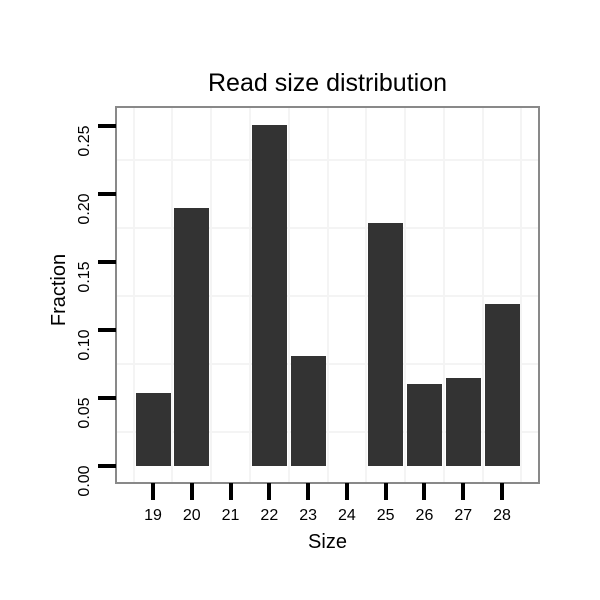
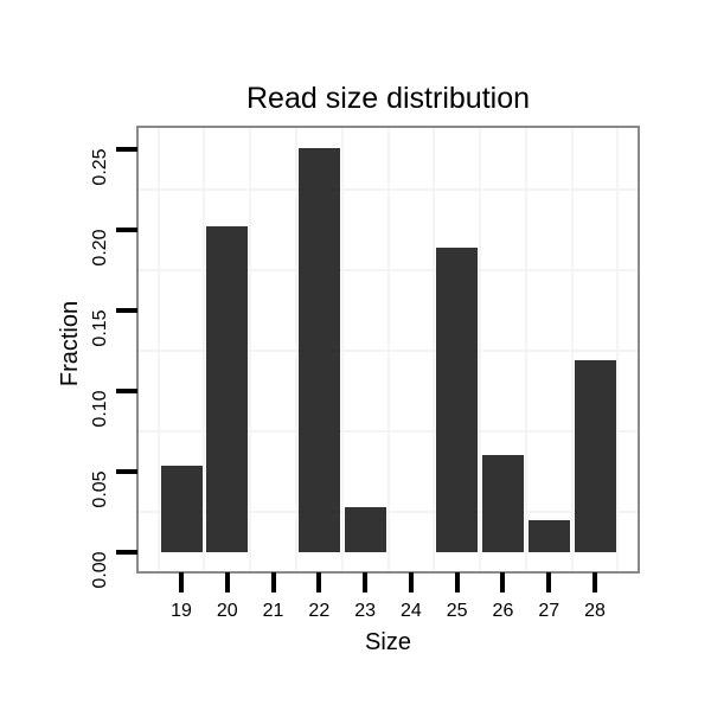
20: 0.190 -> 0.202
23: 0.081 -> 0.028
25: 0.179 -> 0.189
27: 0.065 -> 0.020
